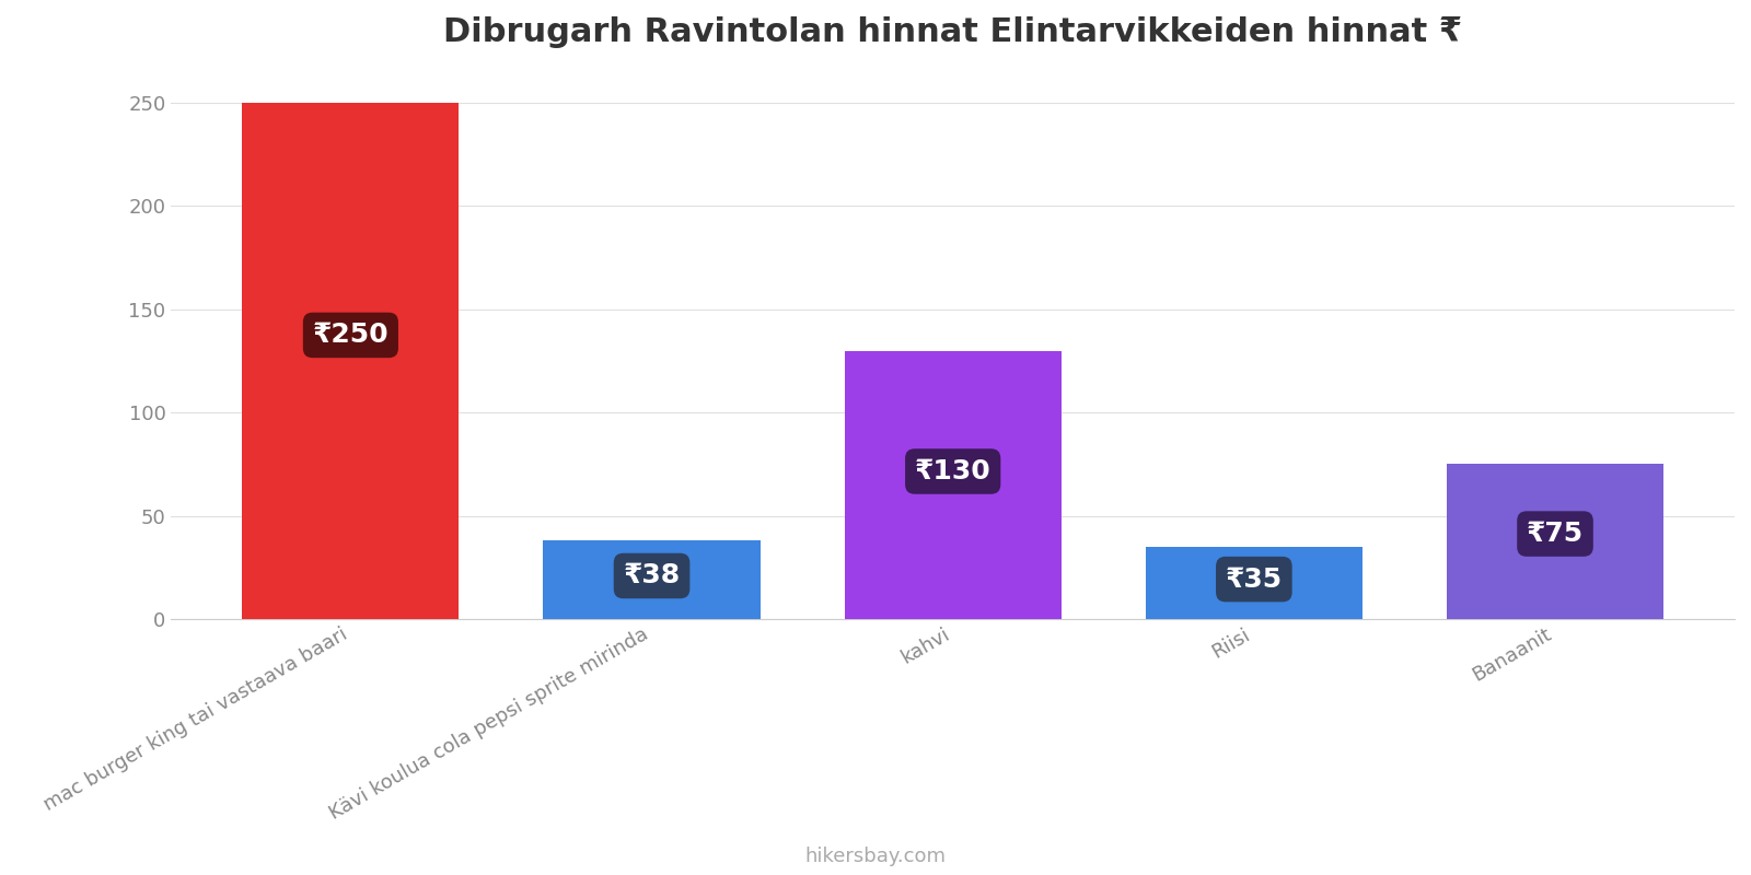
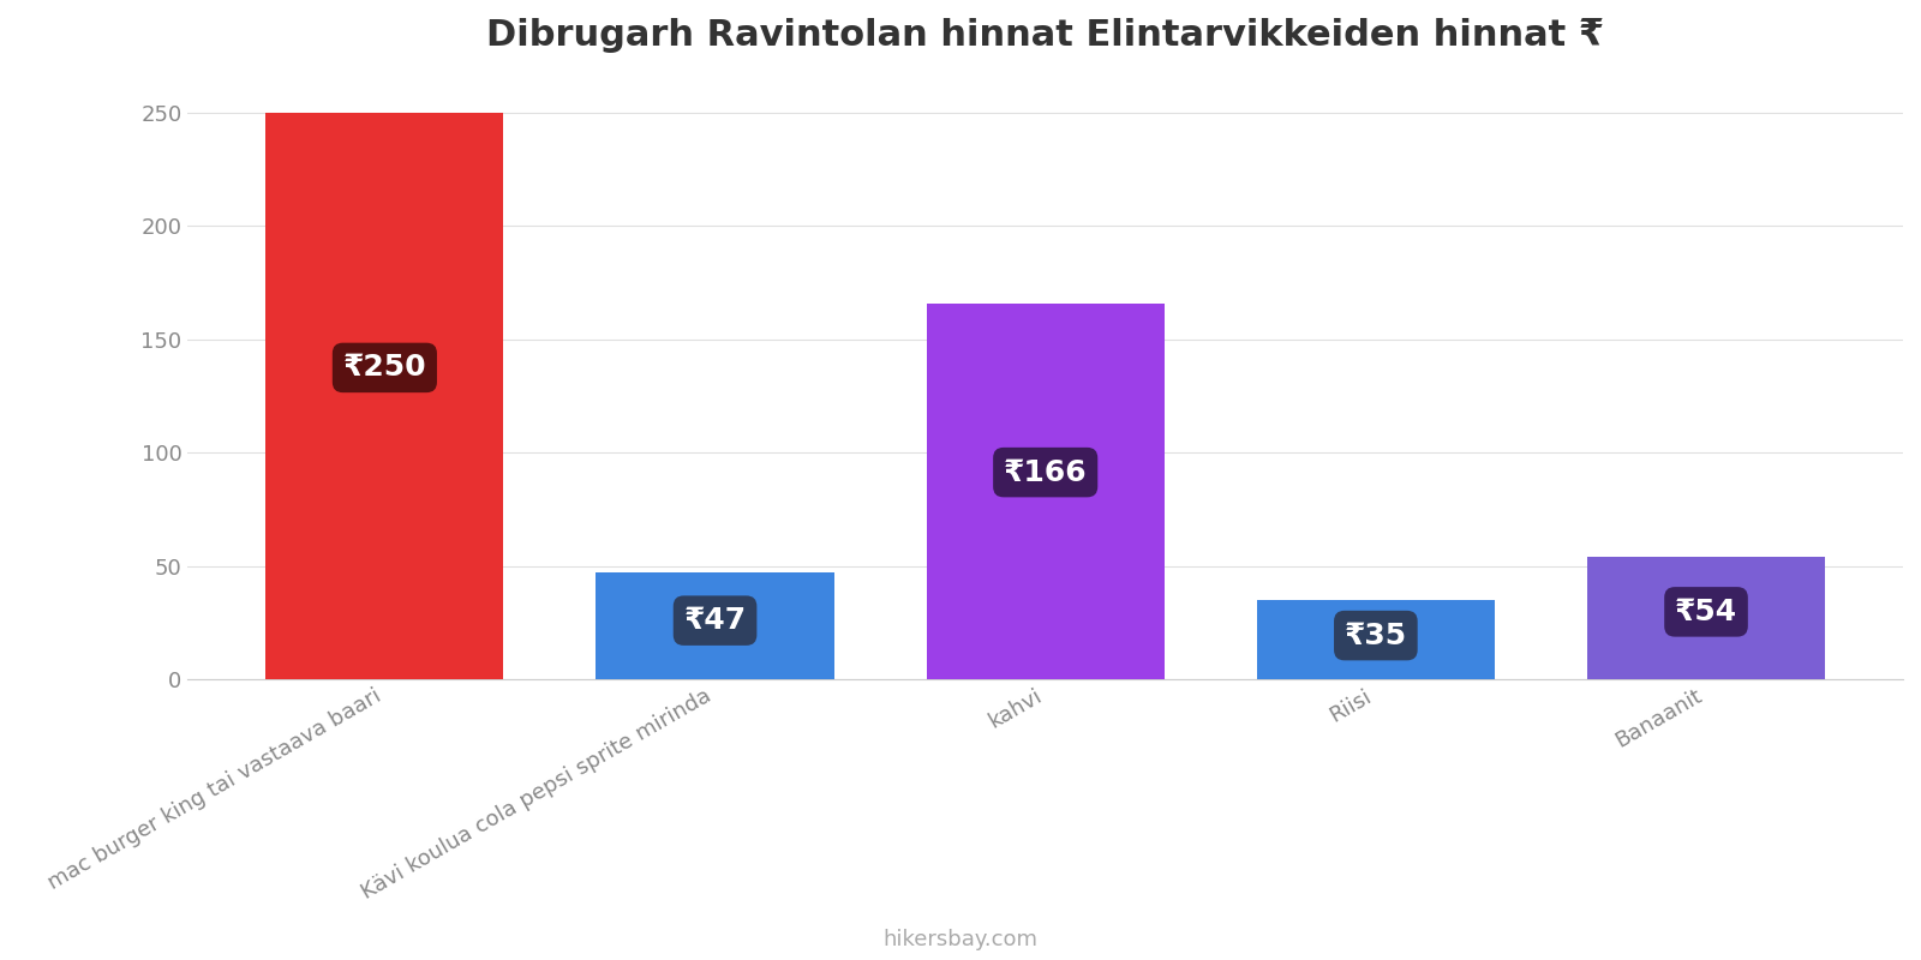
Kävi koulua cola pepsi sprite mirinda: ₹38 -> ₹47
kahvi: ₹130 -> ₹166
Banaanit: ₹75 -> ₹54
